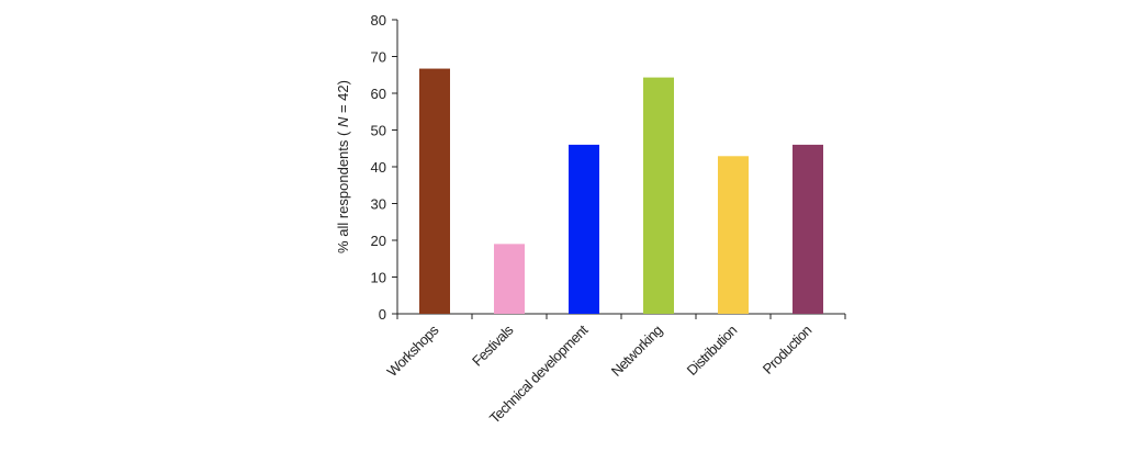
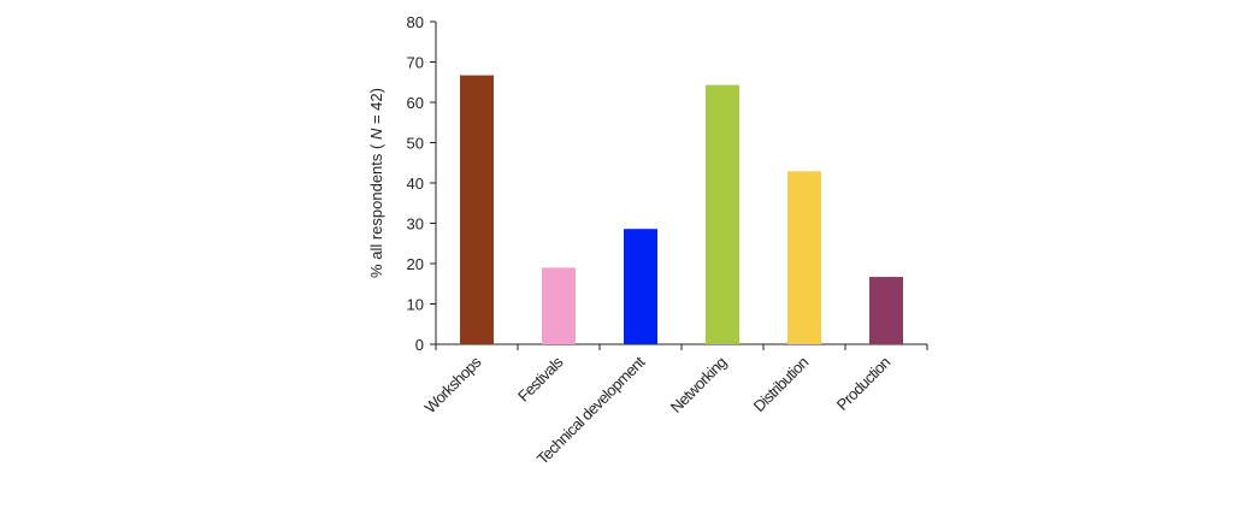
Technical development: 46 -> 29
Production: 46 -> 17
